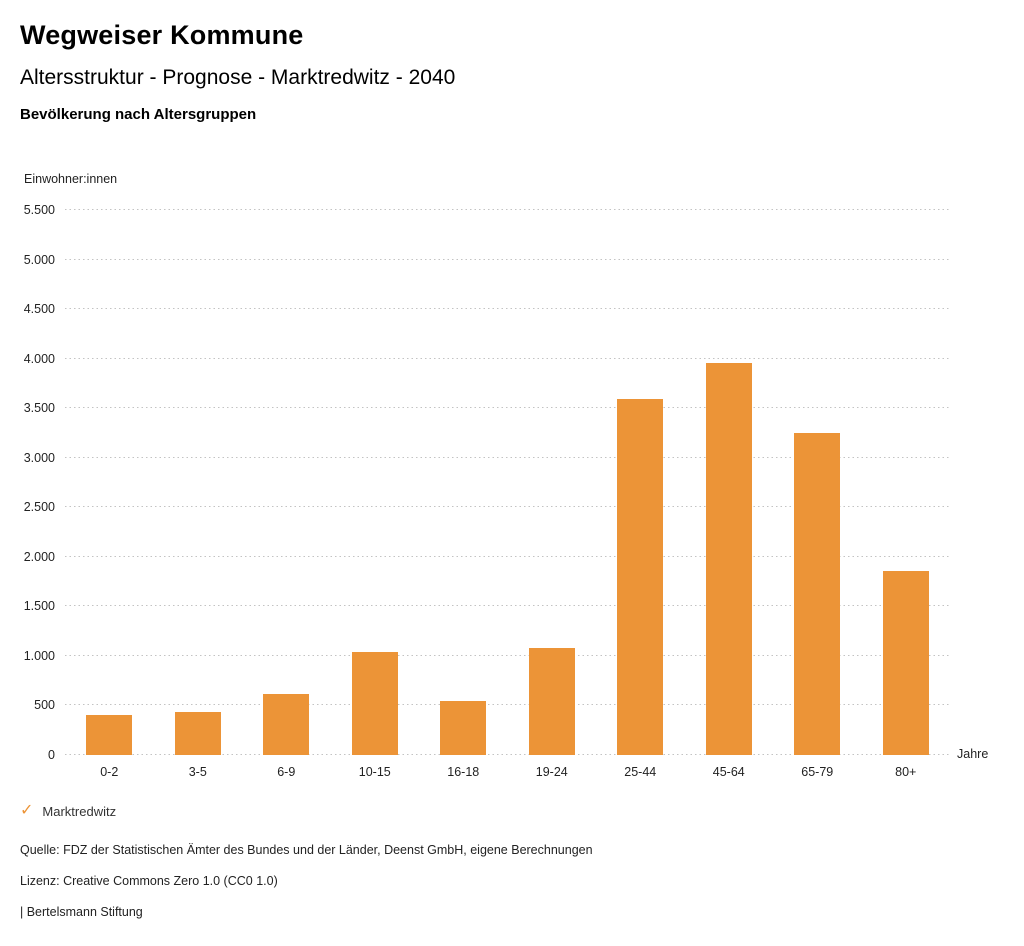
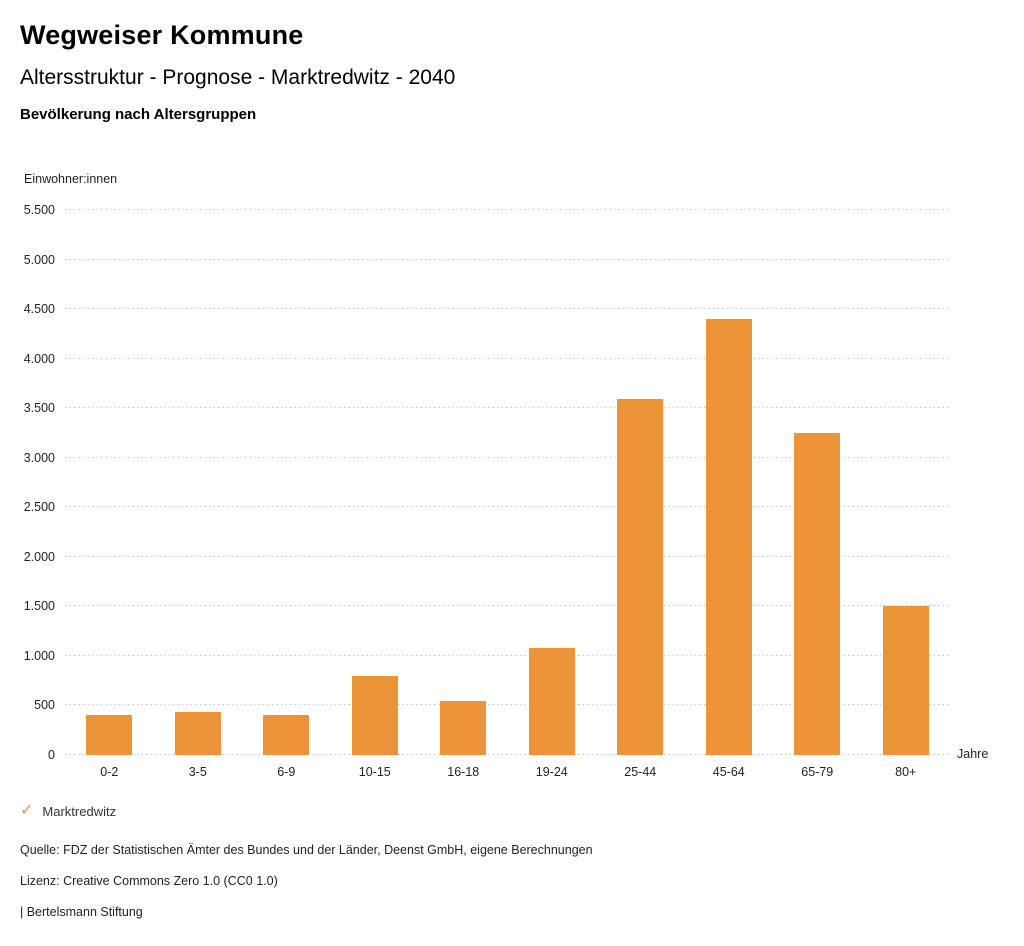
6-9: 600 -> 400
10-15: 1000 -> 800
45-64: 4000 -> 4400
80+: 1900 -> 1500
